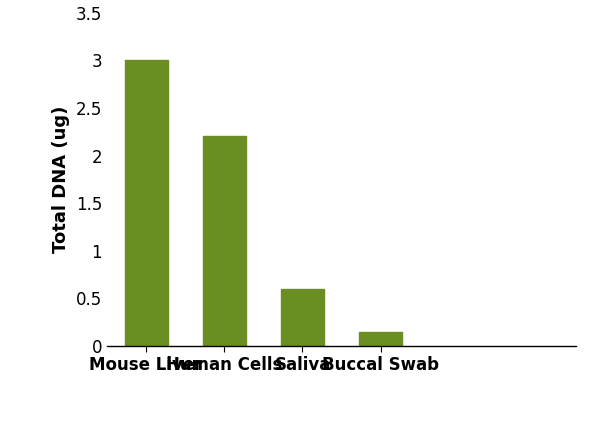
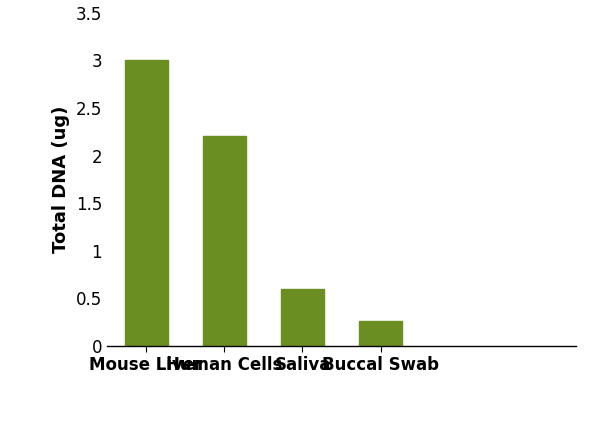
Buccal Swab: 0.15 -> 0.26
